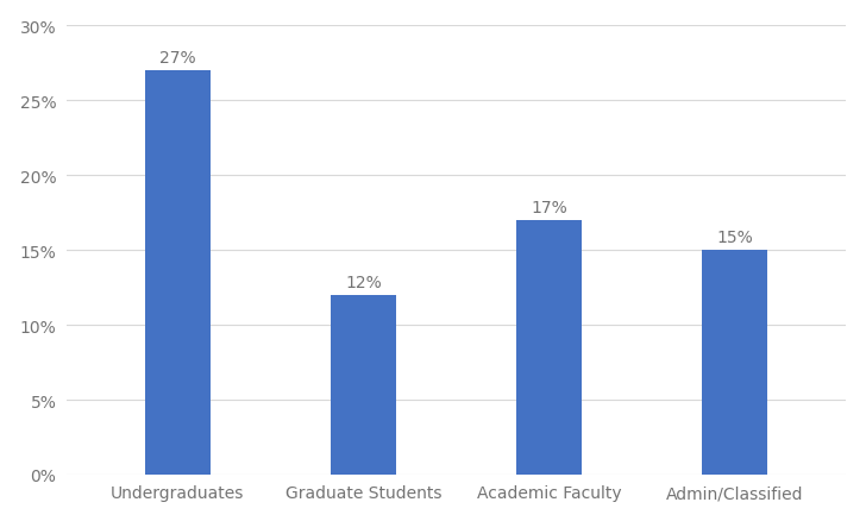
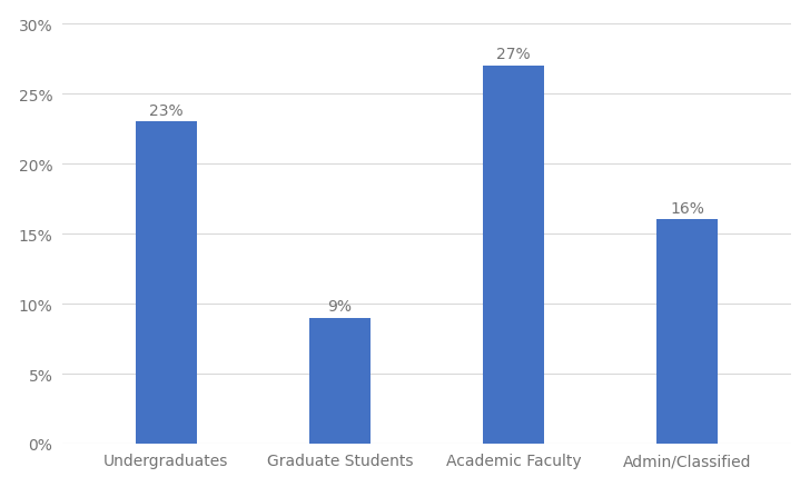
Undergraduates: 27% -> 23%
Graduate Students: 12% -> 9%
Academic Faculty: 17% -> 27%
Admin/Classified: 15% -> 16%
